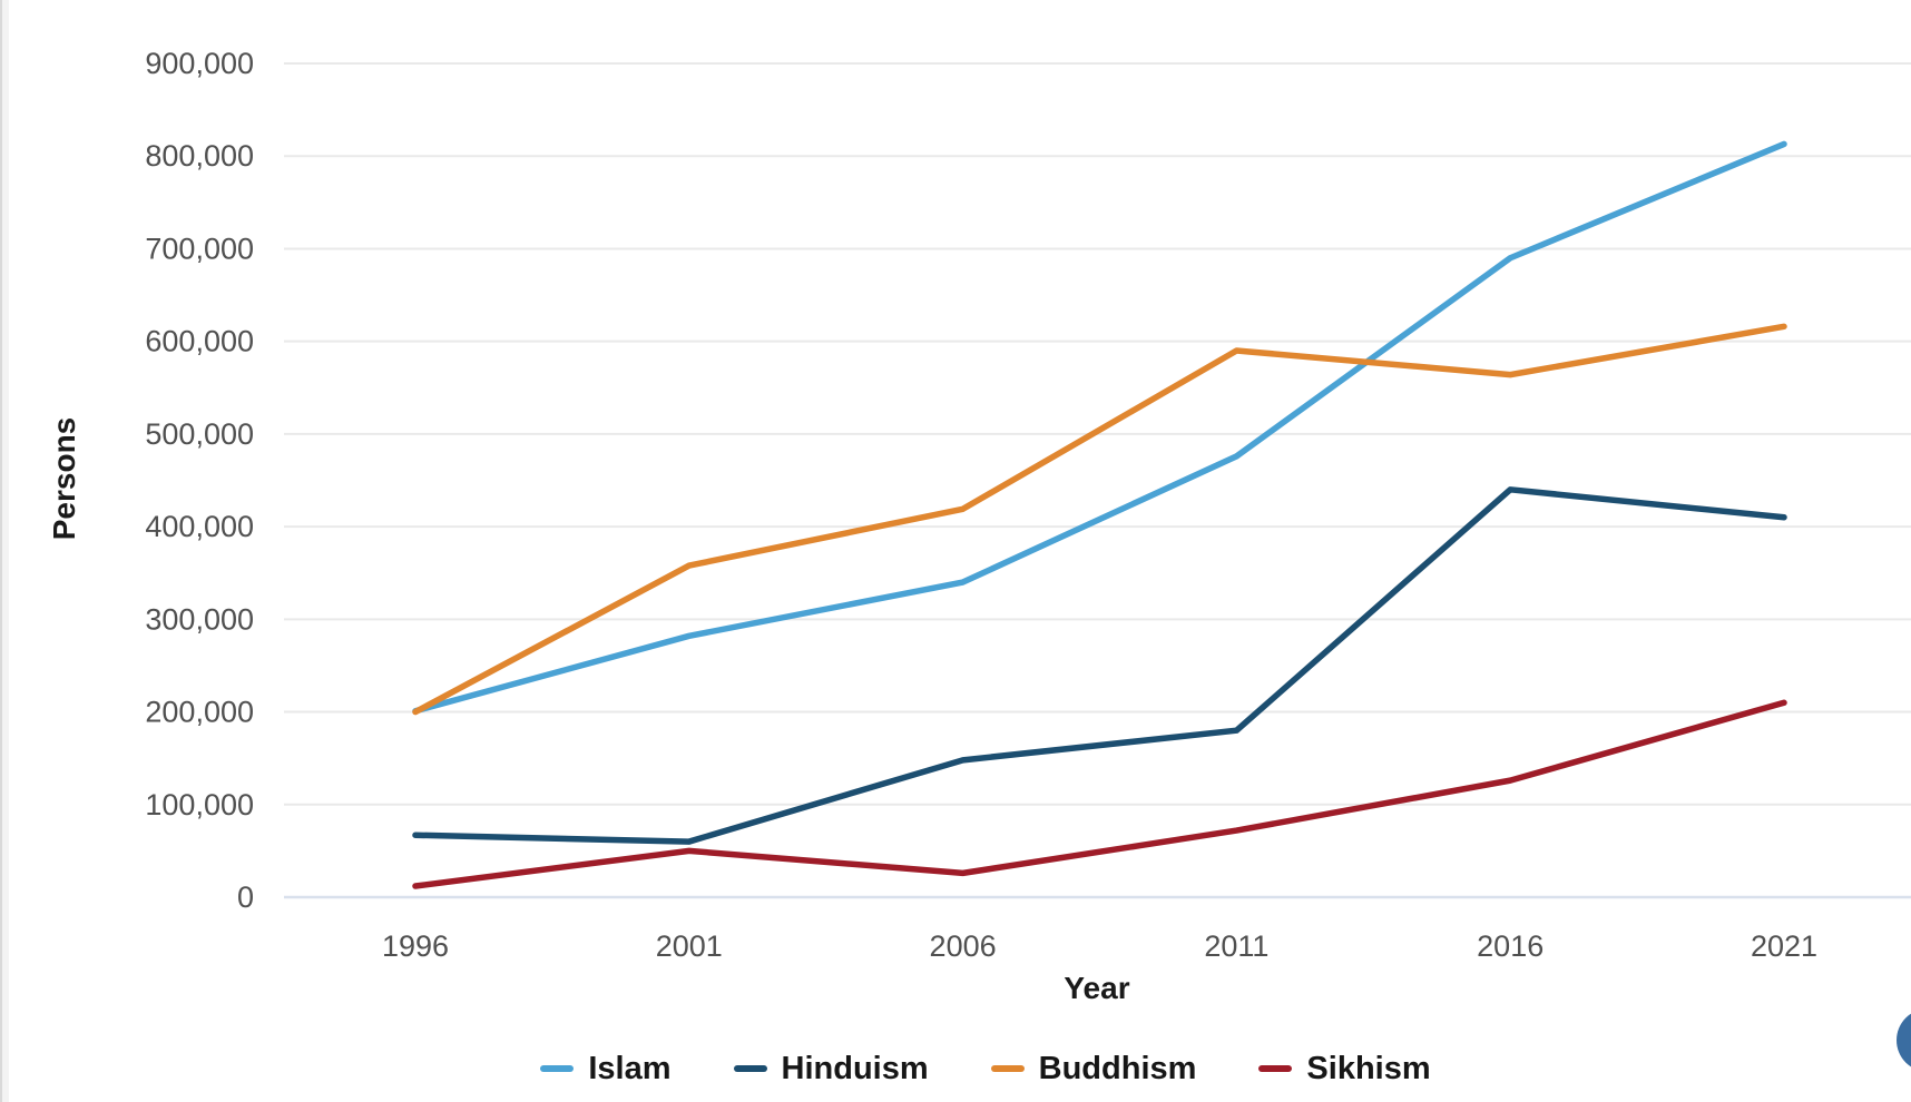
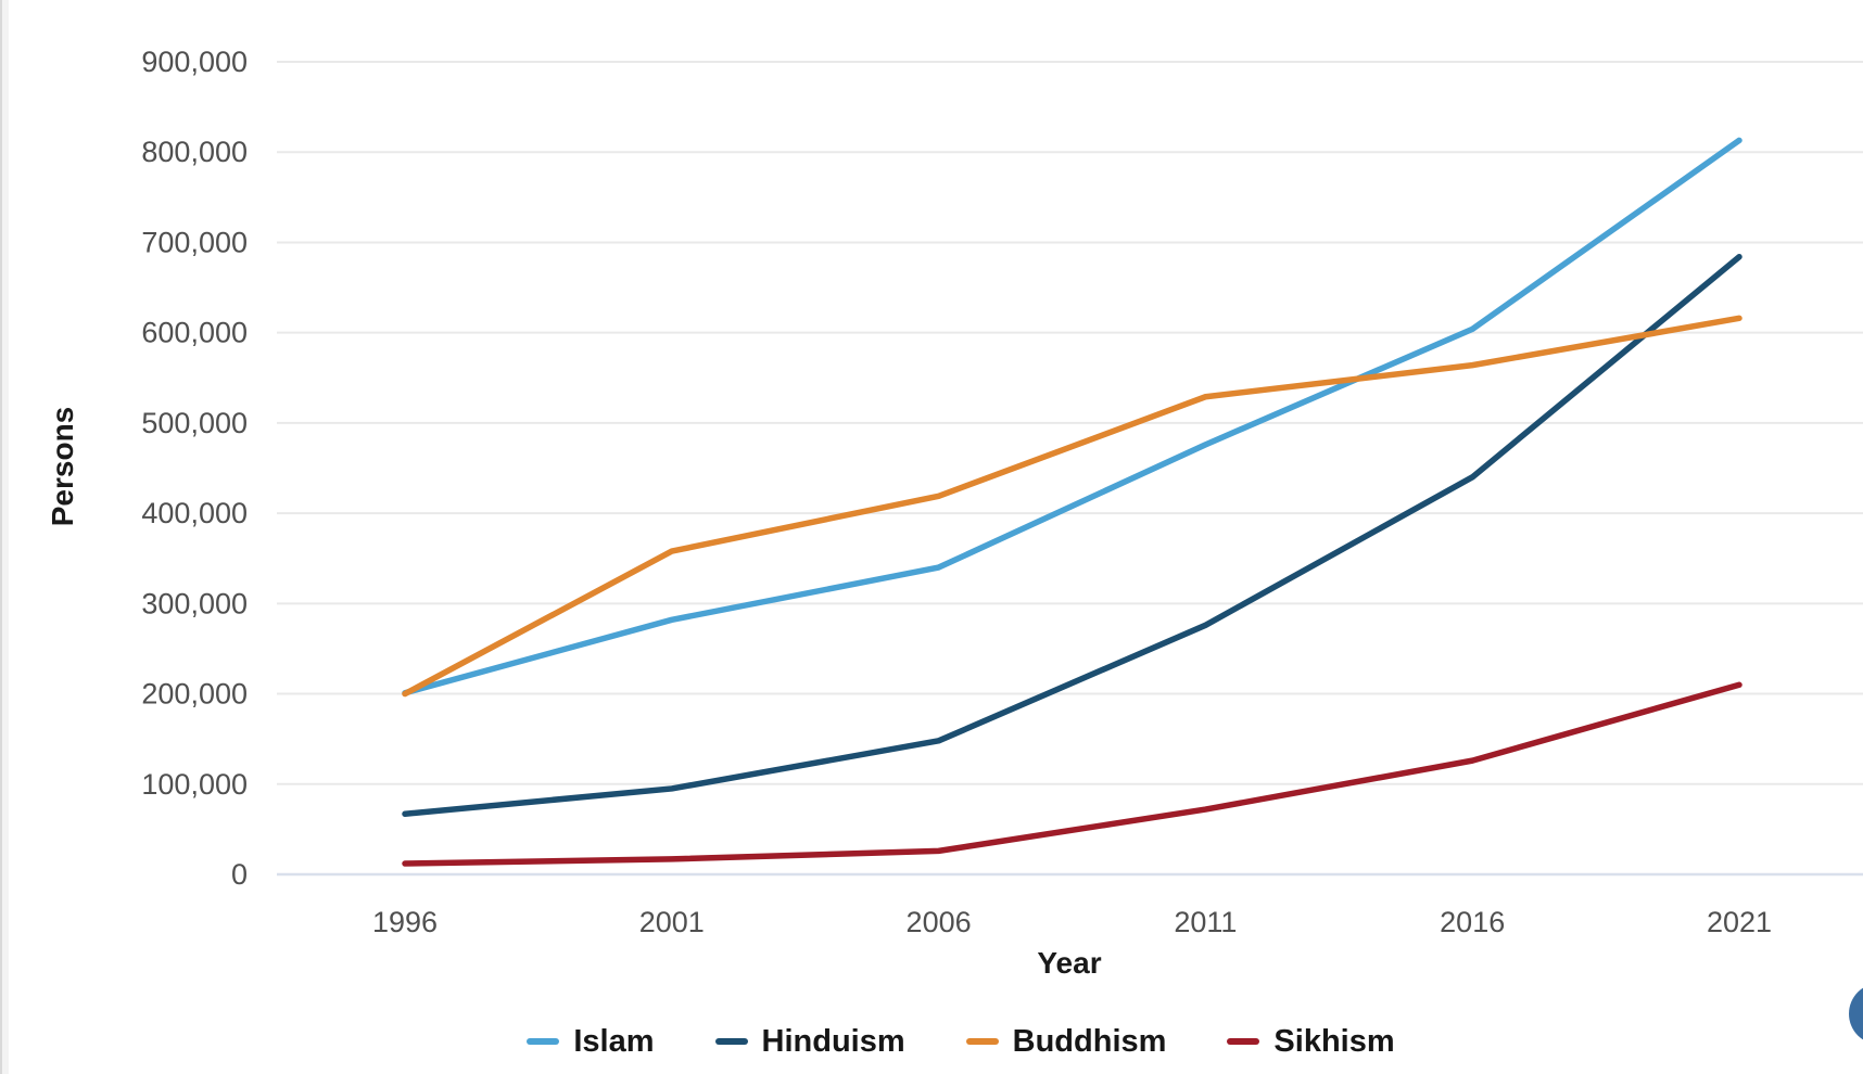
Hinduism/2001: 60000 -> 100000
Sikhism/2001: 50000 -> 20000
Hinduism/2011: 180000 -> 280000
Buddhism/2011: 590000 -> 530000
Islam/2016: 690000 -> 600000
Hinduism/2021: 410000 -> 680000
